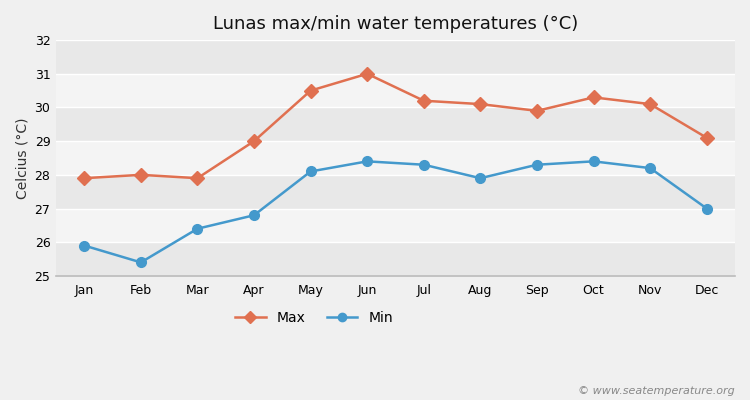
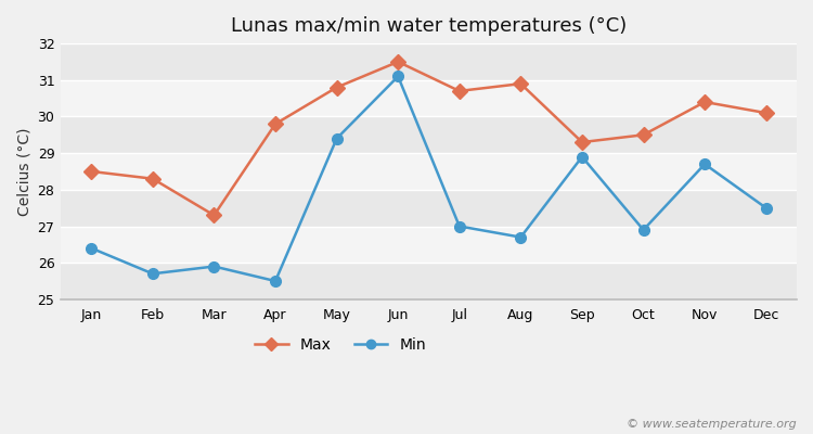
Max/Jan: 27.9 -> 28.5
Min/Jan: 25.9 -> 26.4
Max/Feb: 28.0 -> 28.3
Min/Feb: 25.4 -> 25.7
Max/Mar: 27.9 -> 27.3
Min/Mar: 26.4 -> 25.9
Max/Apr: 29.0 -> 29.8
Min/Apr: 26.8 -> 25.5
Max/May: 30.5 -> 30.8
Min/May: 28.1 -> 29.4
Max/Jun: 31.0 -> 31.5
Min/Jun: 28.4 -> 31.1
Max/Jul: 30.2 -> 30.7
Min/Jul: 28.3 -> 27.0
Max/Aug: 30.1 -> 30.9
Min/Aug: 27.9 -> 26.7
Max/Sep: 29.9 -> 29.3
Min/Sep: 28.3 -> 28.9
Max/Oct: 30.3 -> 29.5
Min/Oct: 28.4 -> 26.9
Max/Nov: 30.1 -> 30.4
Min/Nov: 28.2 -> 28.7
Max/Dec: 29.1 -> 30.1
Min/Dec: 27.0 -> 27.5
